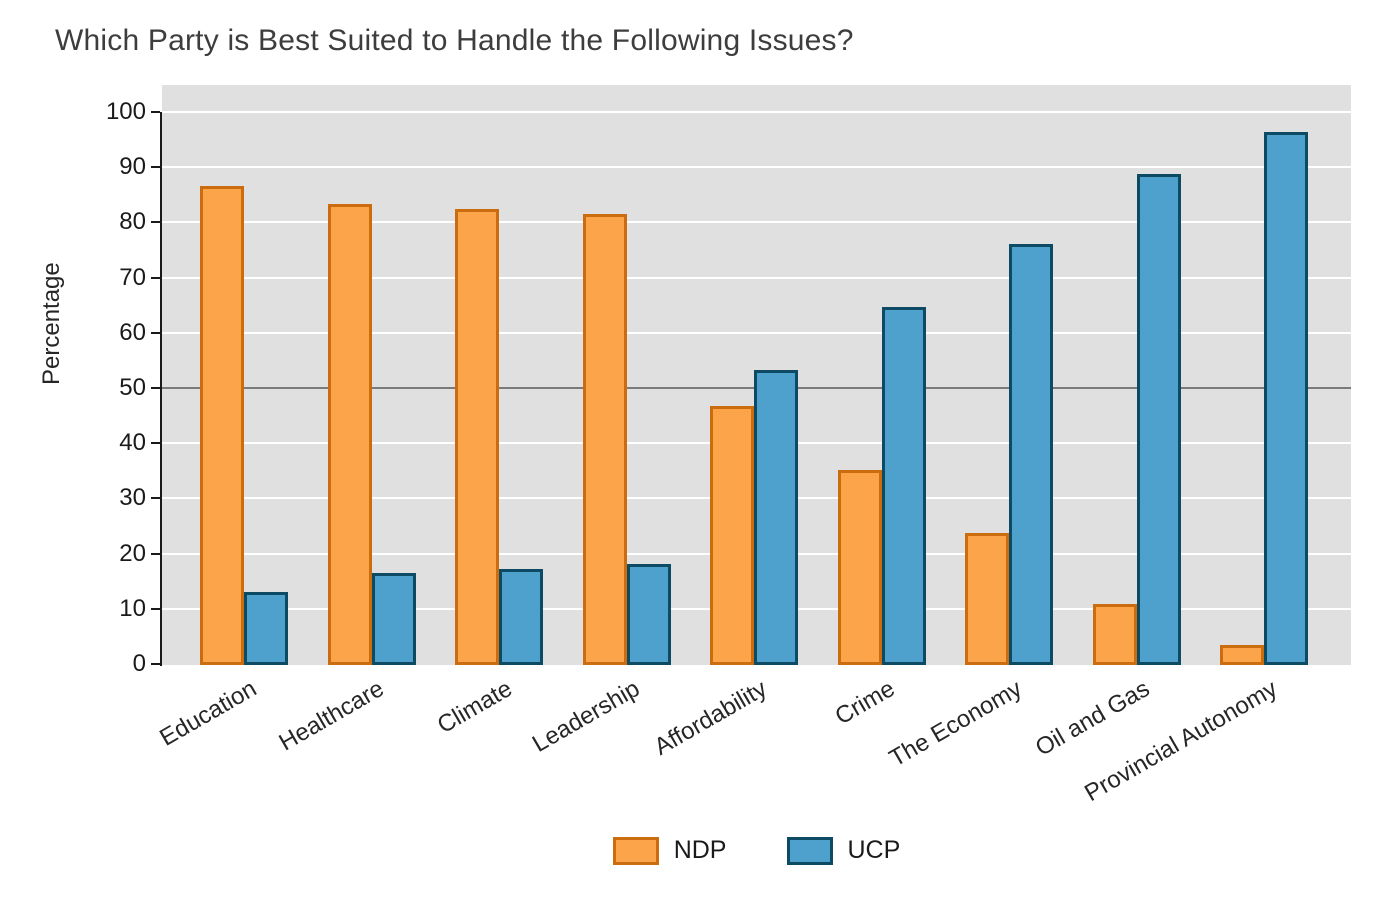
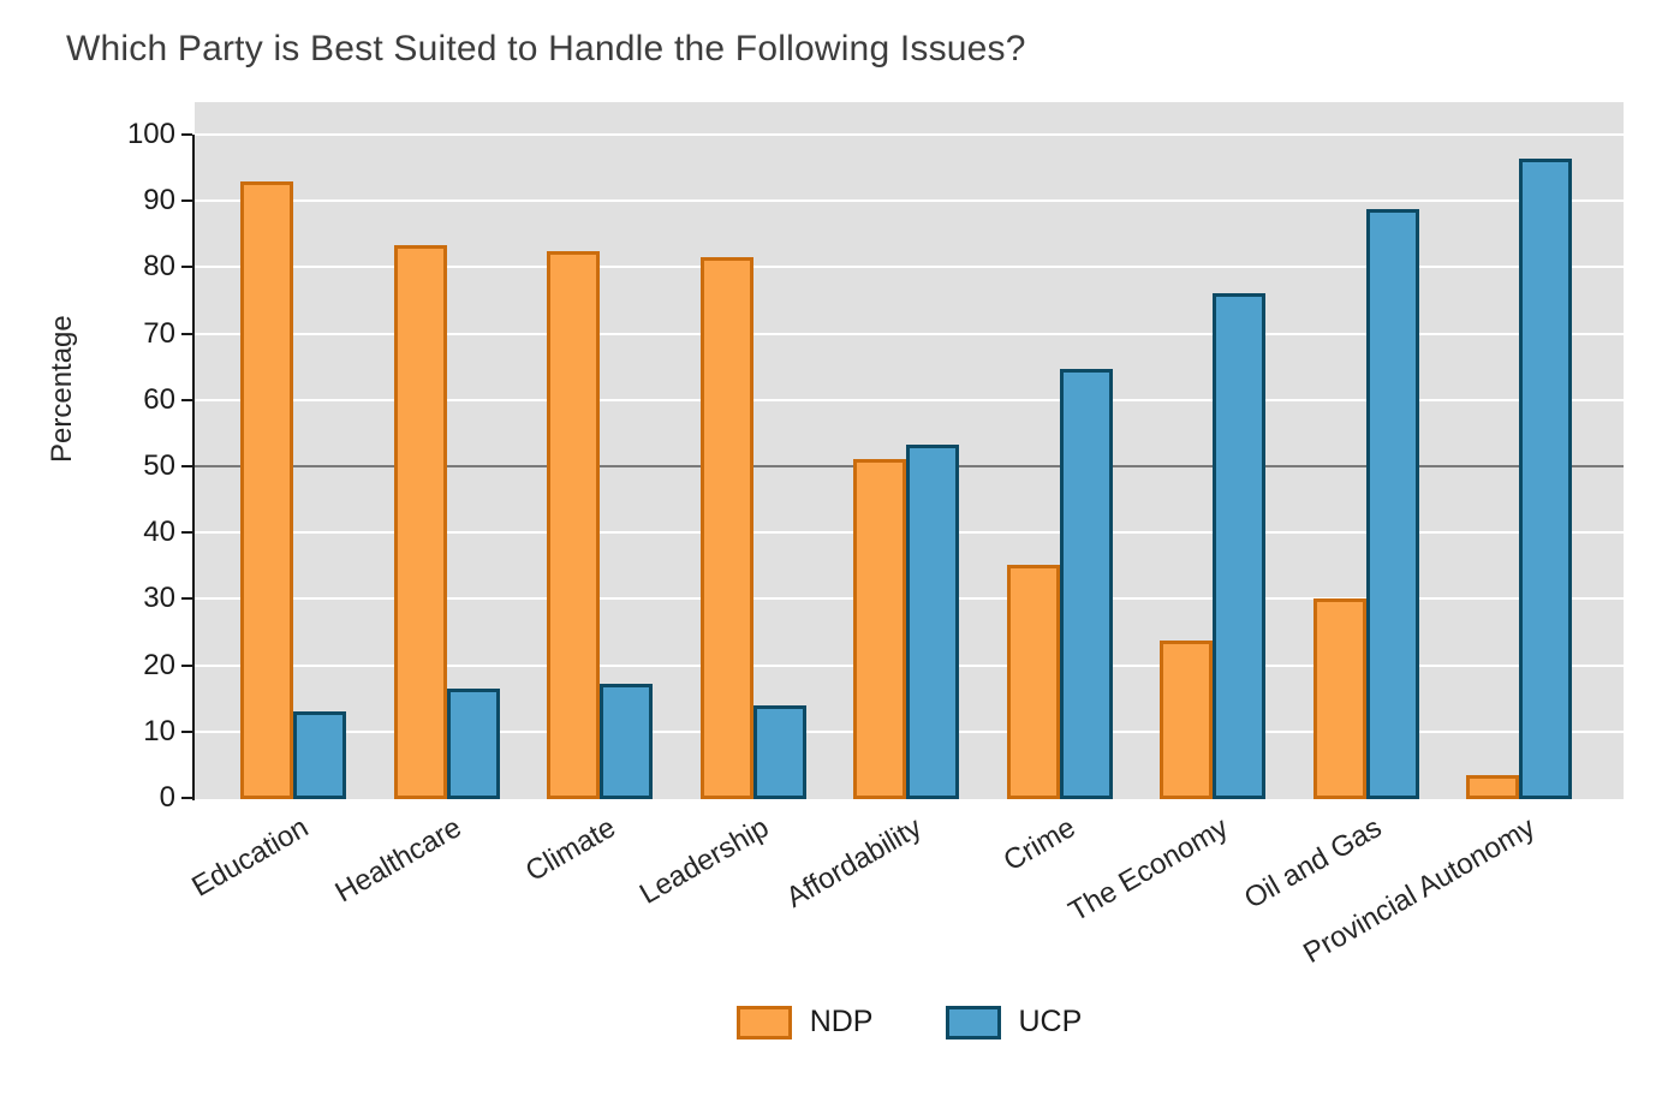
NDP/Education: 87 -> 93
UCP/Leadership: 18 -> 14
NDP/Affordability: 47 -> 51
NDP/Oil and Gas: 11 -> 30
